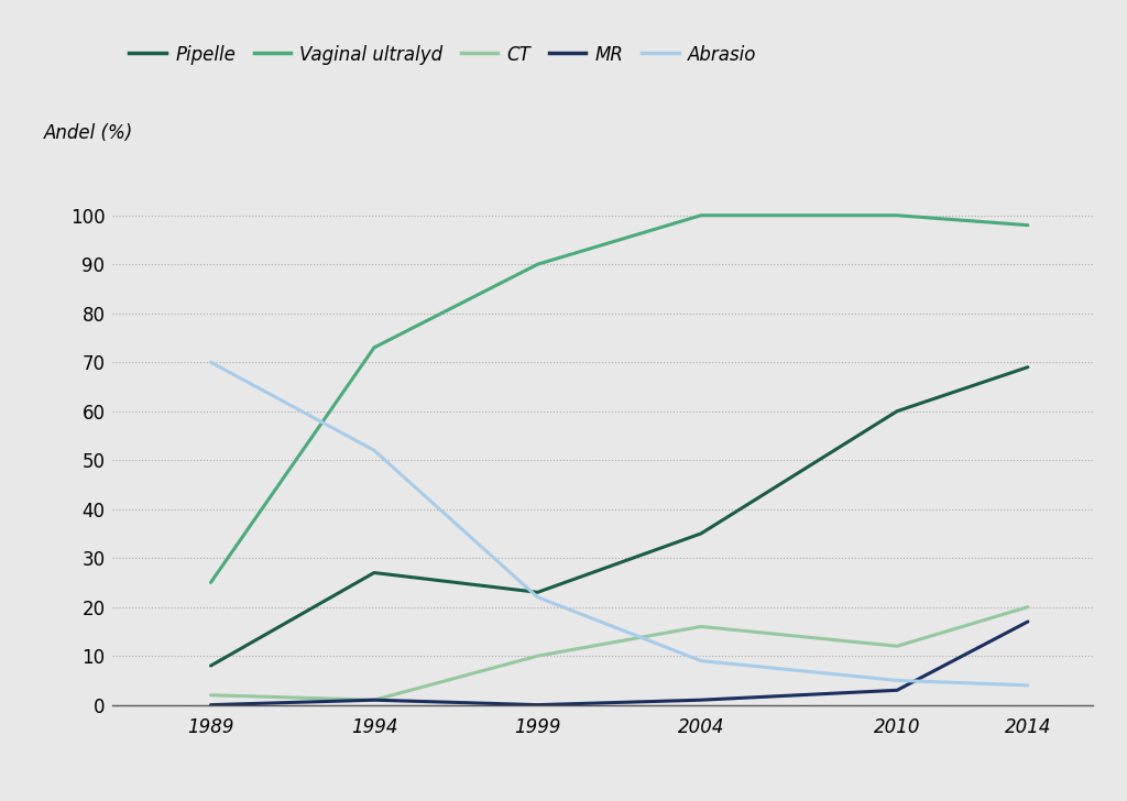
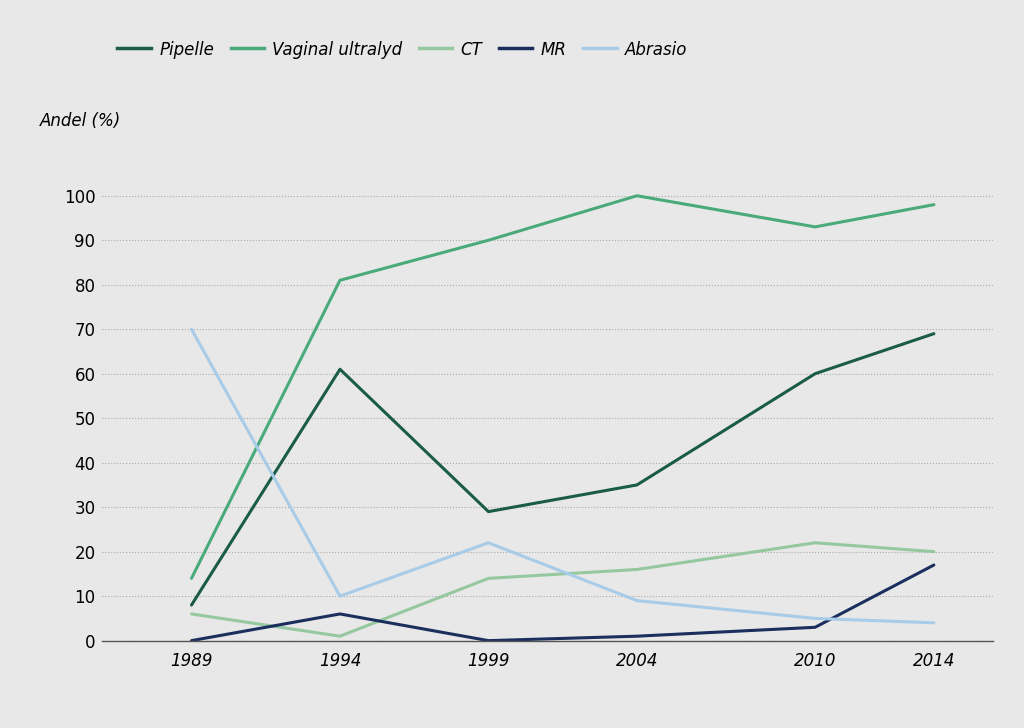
Vaginal ultralyd/1989: 25 -> 14
CT/1989: 2 -> 6
Pipelle/1994: 27 -> 61
Vaginal ultralyd/1994: 73 -> 81
MR/1994: 1 -> 6
Abrasio/1994: 52 -> 10
Pipelle/1999: 23 -> 29
CT/1999: 10 -> 14
Vaginal ultralyd/2010: 100 -> 93
CT/2010: 12 -> 22
